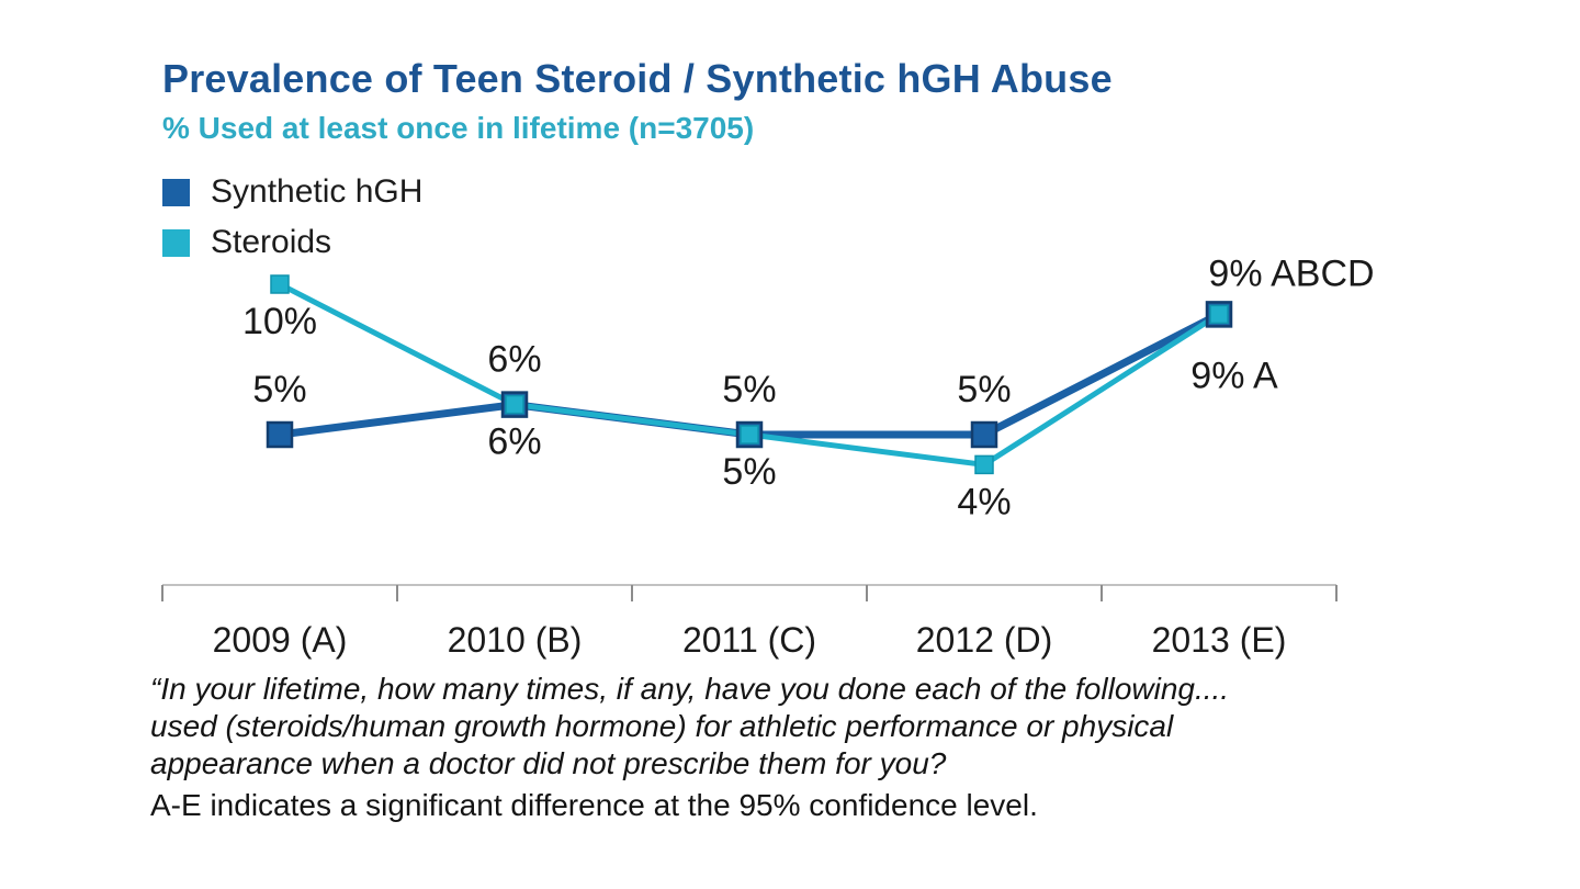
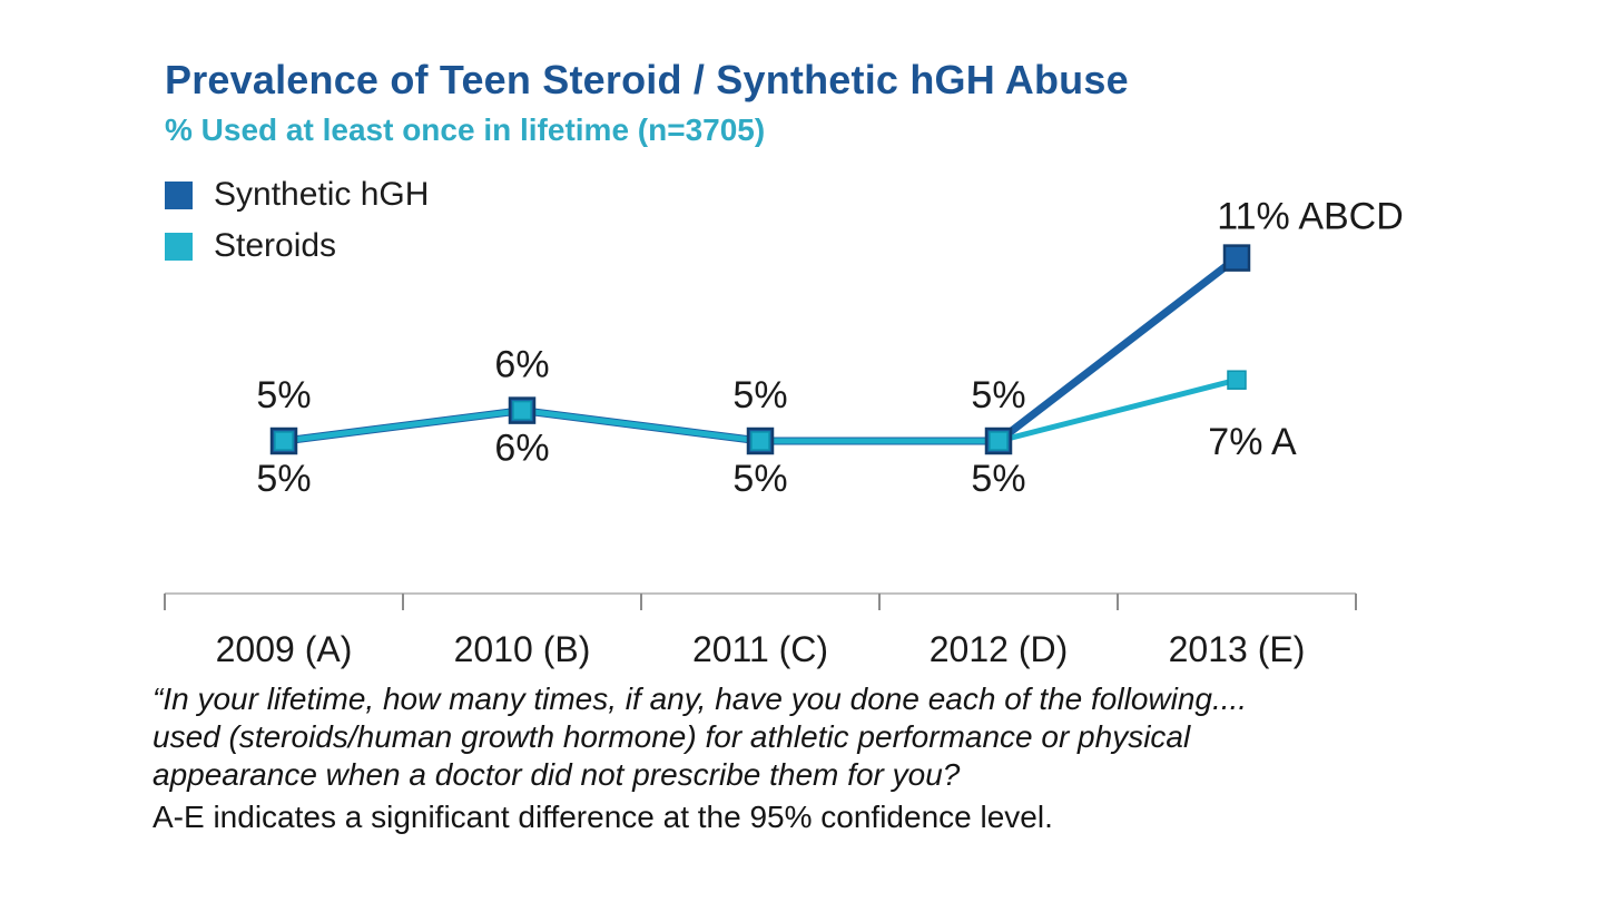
Steroids/2009 (A): 10% -> 5%
Steroids/2012 (D): 4% -> 5%
Synthetic hGH/2013 (E): 9% -> 11%
Steroids/2013 (E): 9% -> 7%
